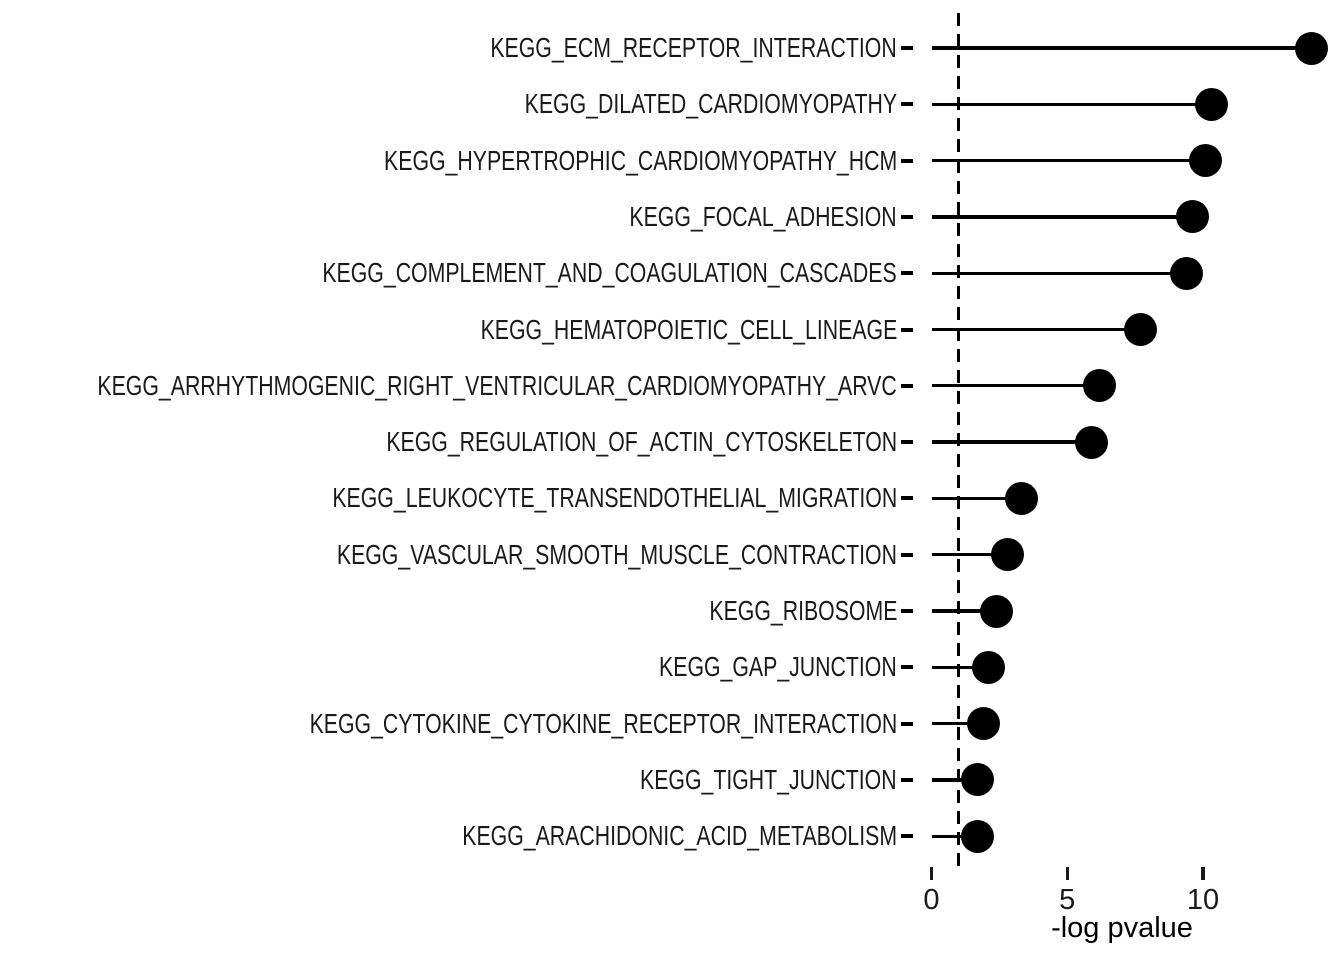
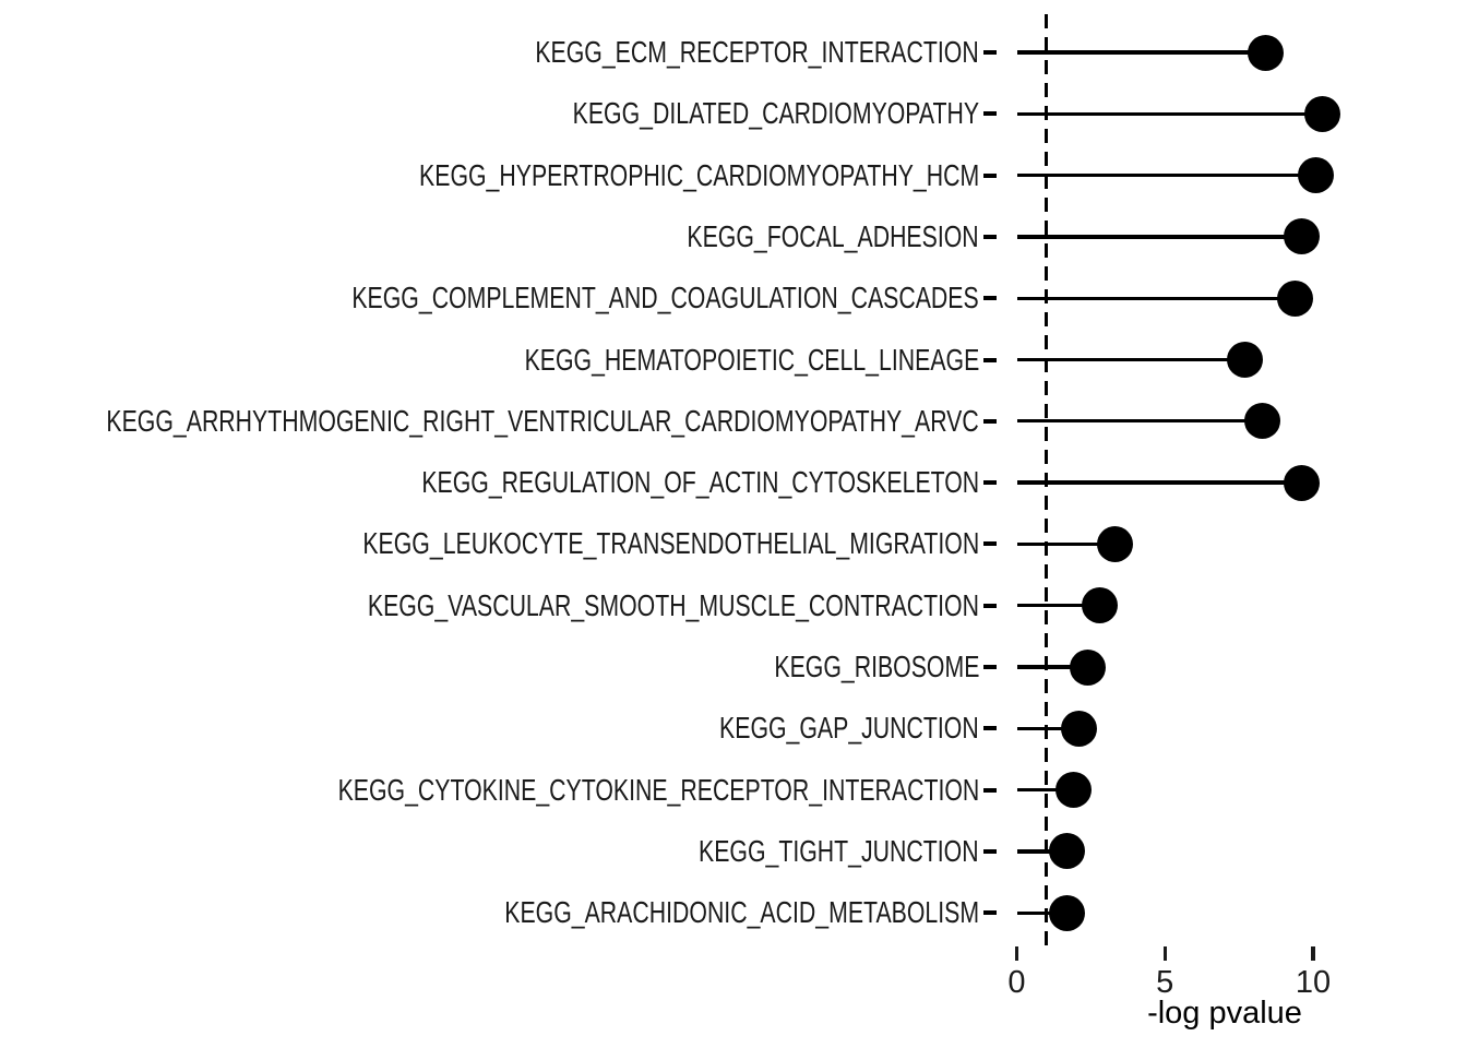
KEGG_ECM_RECEPTOR_INTERACTION: 14.0 -> 8.4
KEGG_ARRHYTHMOGENIC_RIGHT_VENTRICULAR_CARDIOMYOPATHY_ARVC: 6.2 -> 8.3
KEGG_REGULATION_OF_ACTIN_CYTOSKELETON: 5.9 -> 9.6
